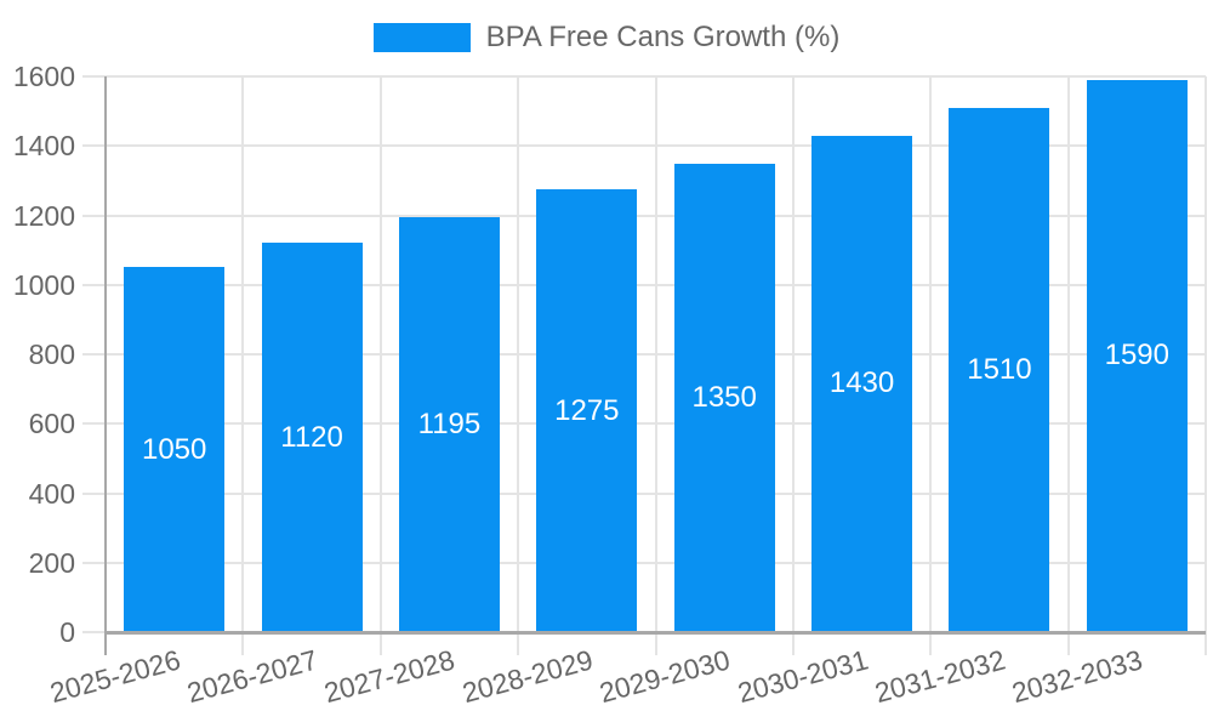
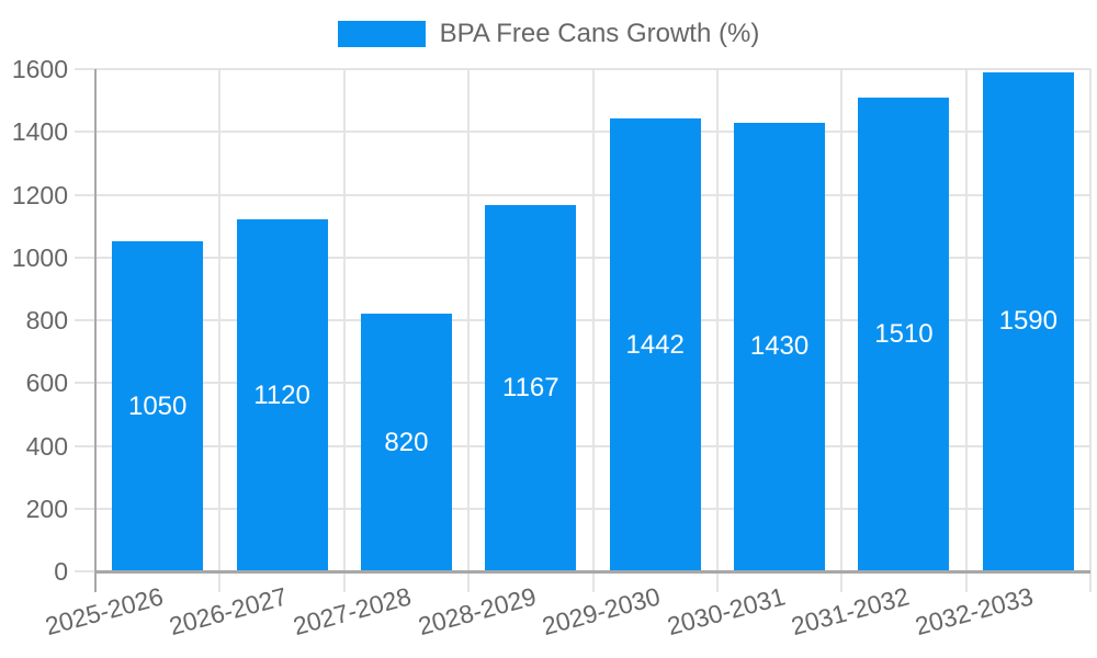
2027-2028: 1195 -> 820
2028-2029: 1275 -> 1167
2029-2030: 1350 -> 1442
